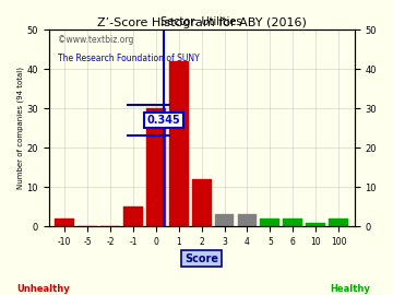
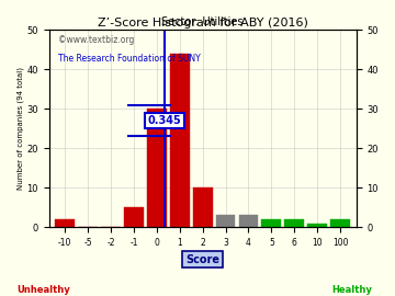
1: 42 -> 44
2: 12 -> 10
